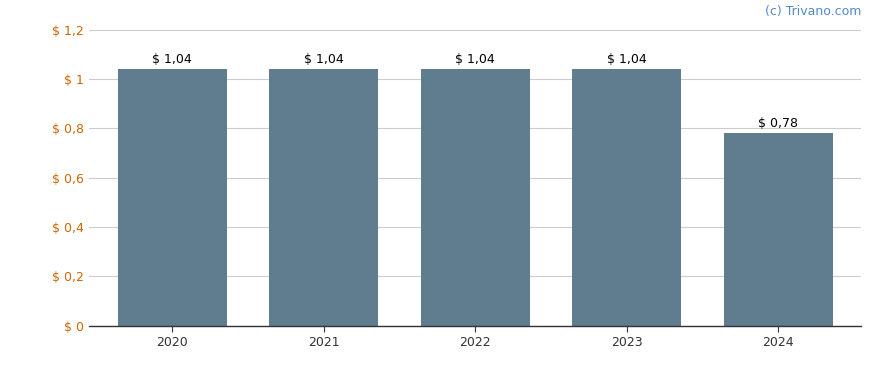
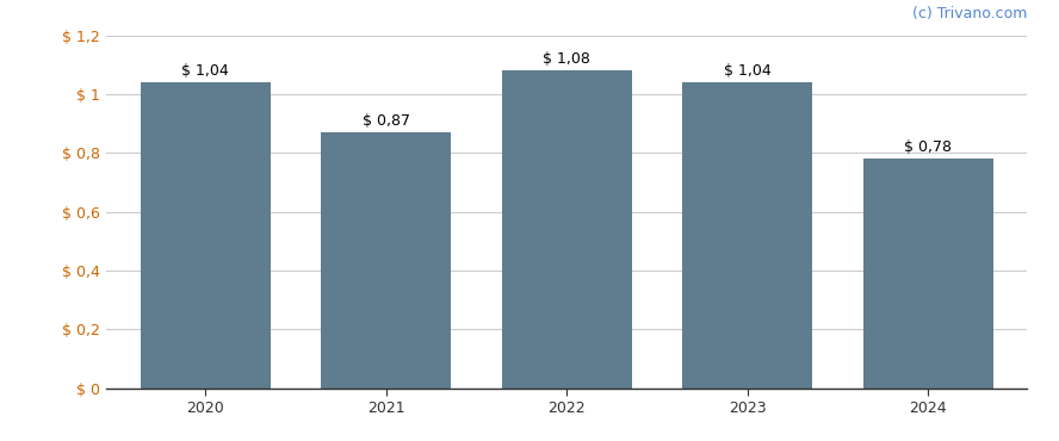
2021: 1,04 -> 0,87
2022: 1,04 -> 1,08
